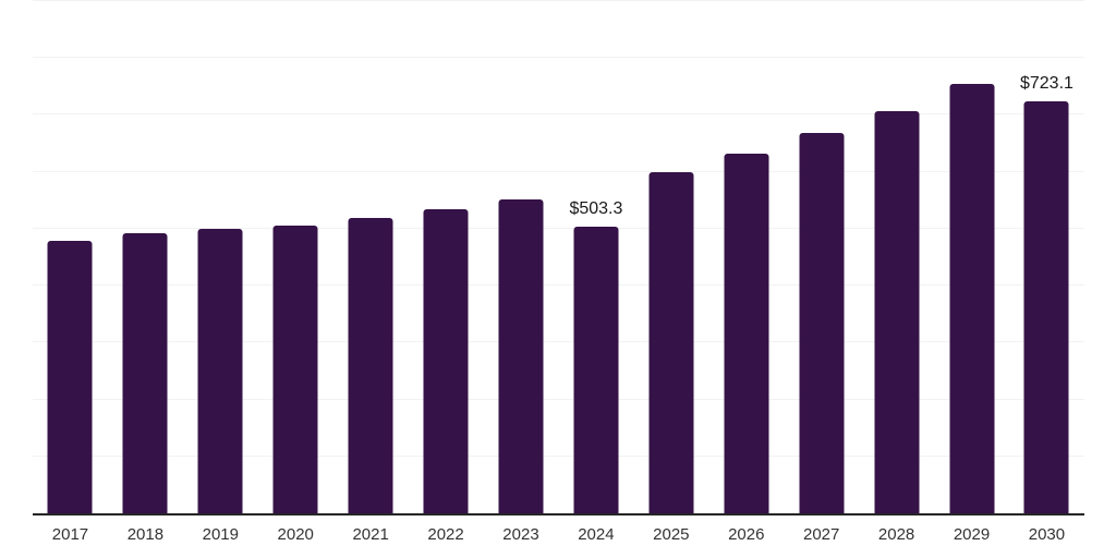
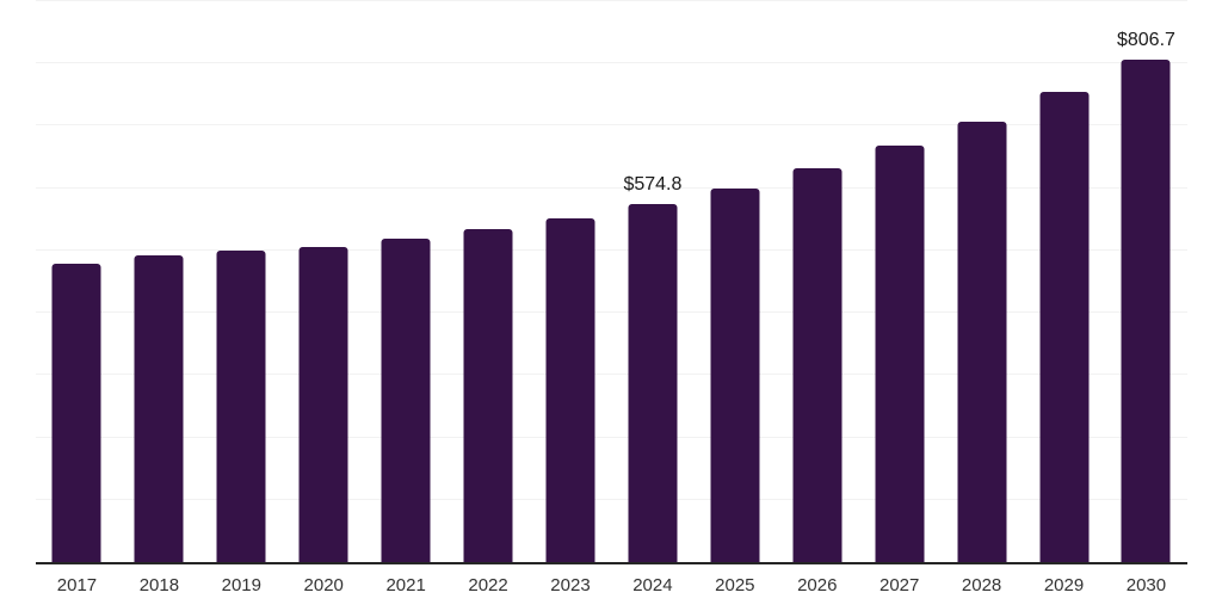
2024: $503.3 -> $574.8
2030: $723.1 -> $806.7
